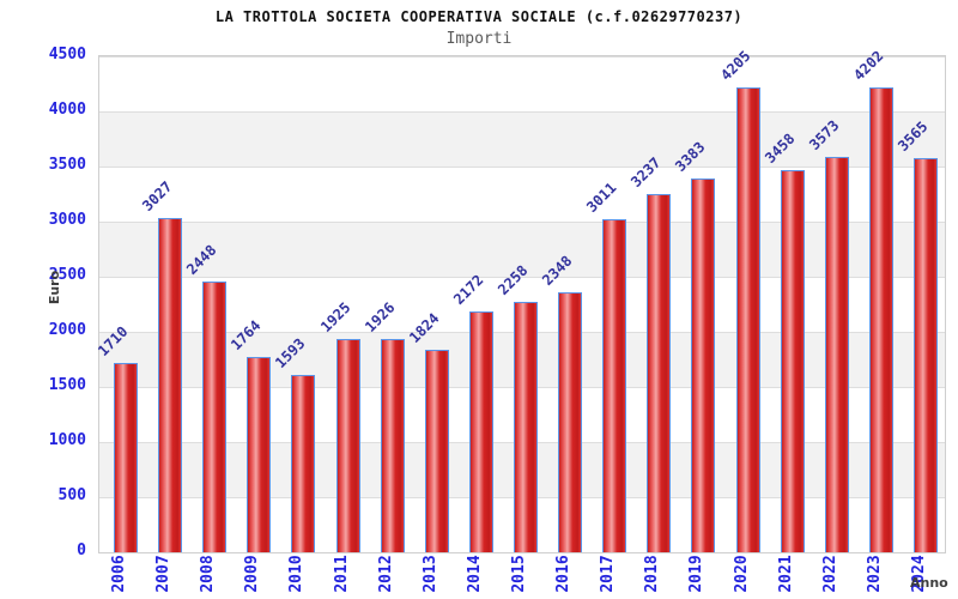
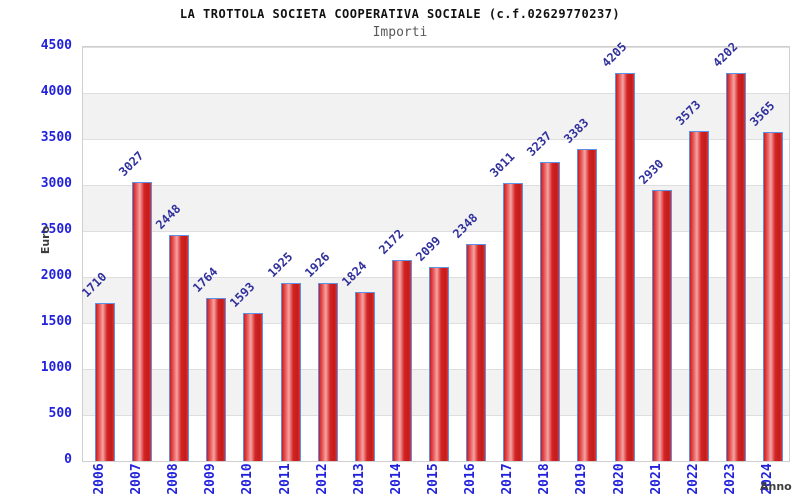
2015: 2258 -> 2099
2021: 3458 -> 2930
